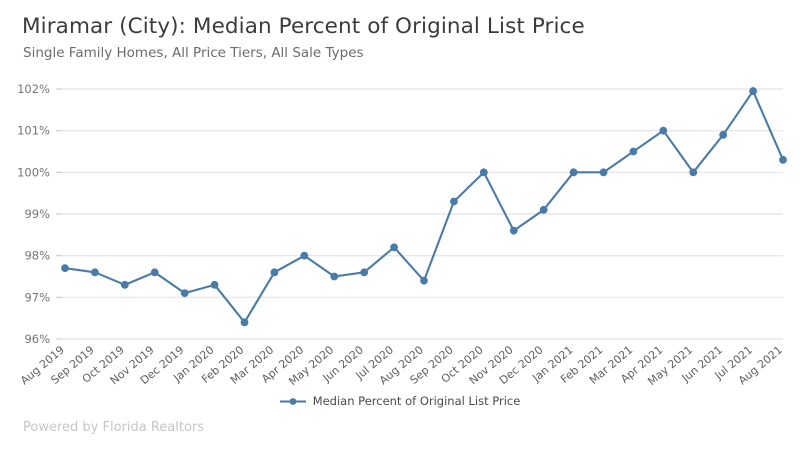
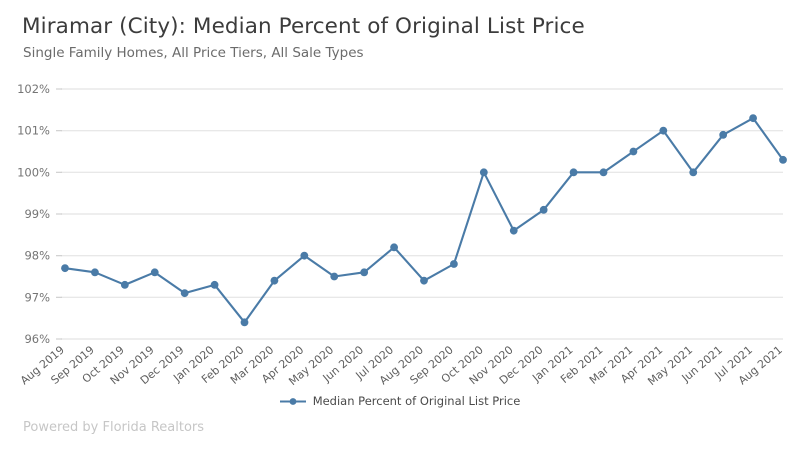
Mar 2020: 97.6% -> 97.4%
Sep 2020: 99.3% -> 97.8%
Jul 2021: 102.0% -> 101.3%
